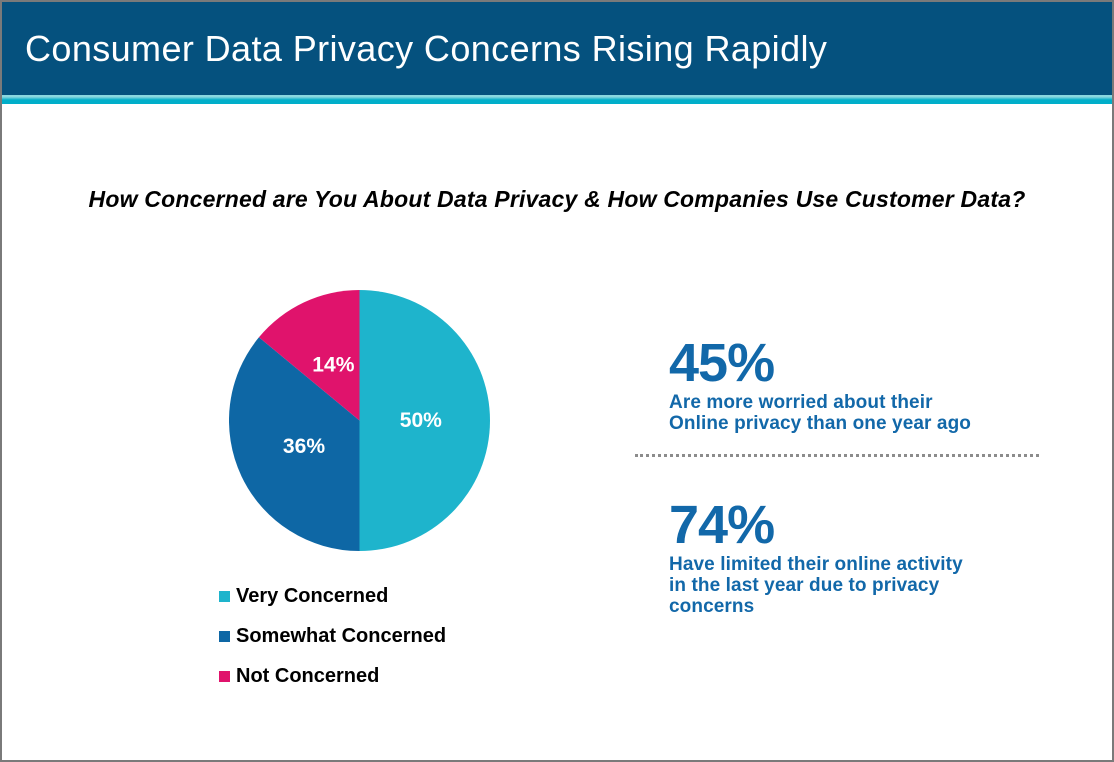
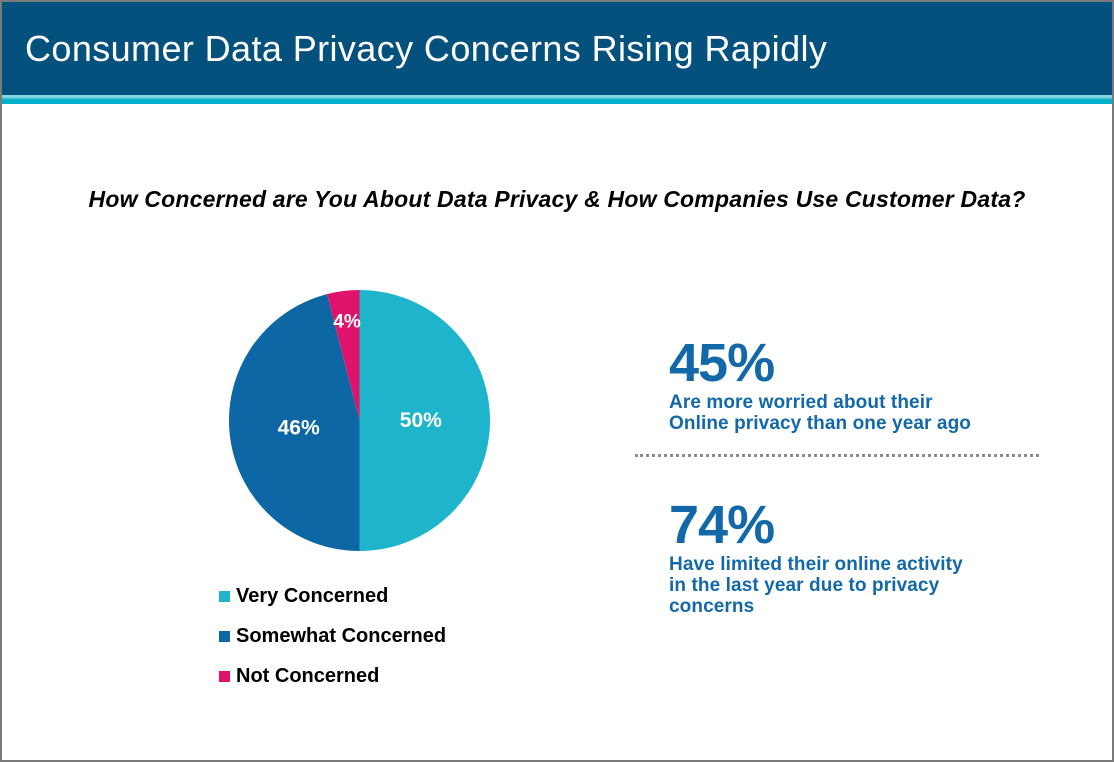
Somewhat Concerned: 36% -> 46%
Not Concerned: 14% -> 4%
